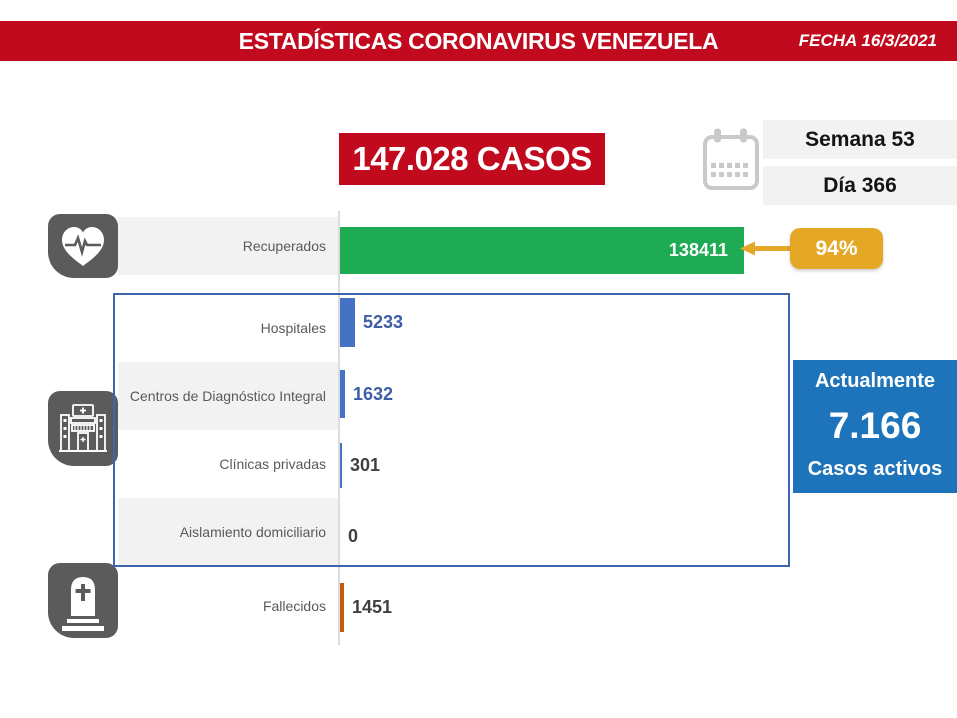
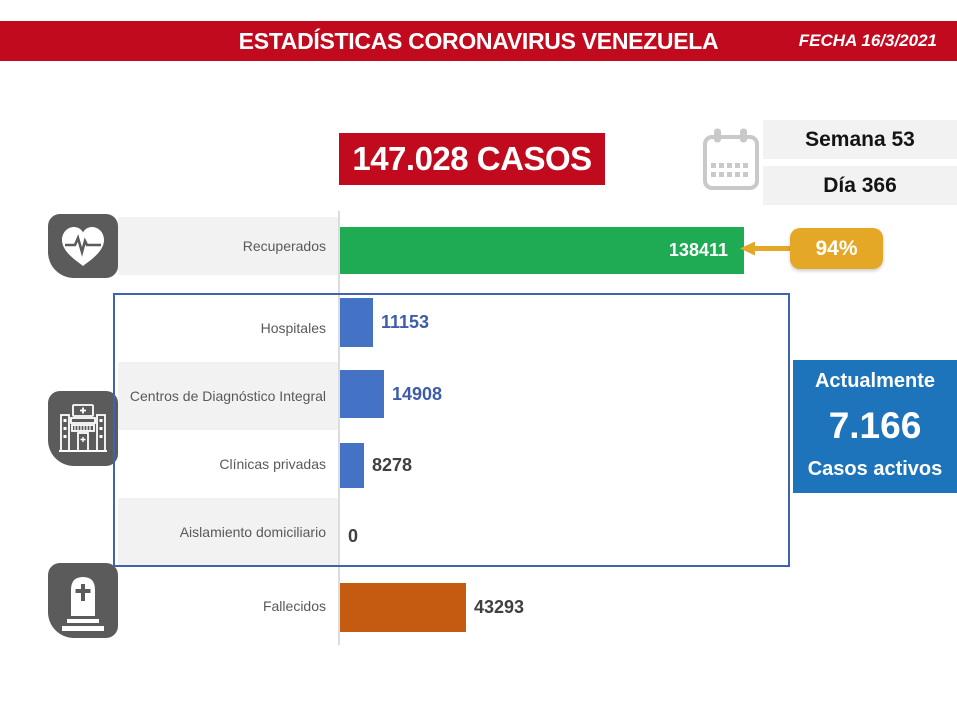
Hospitales: 5233 -> 11153
Centros de Diagnóstico Integral: 1632 -> 14908
Clínicas privadas: 301 -> 8278
Fallecidos: 1451 -> 43293
